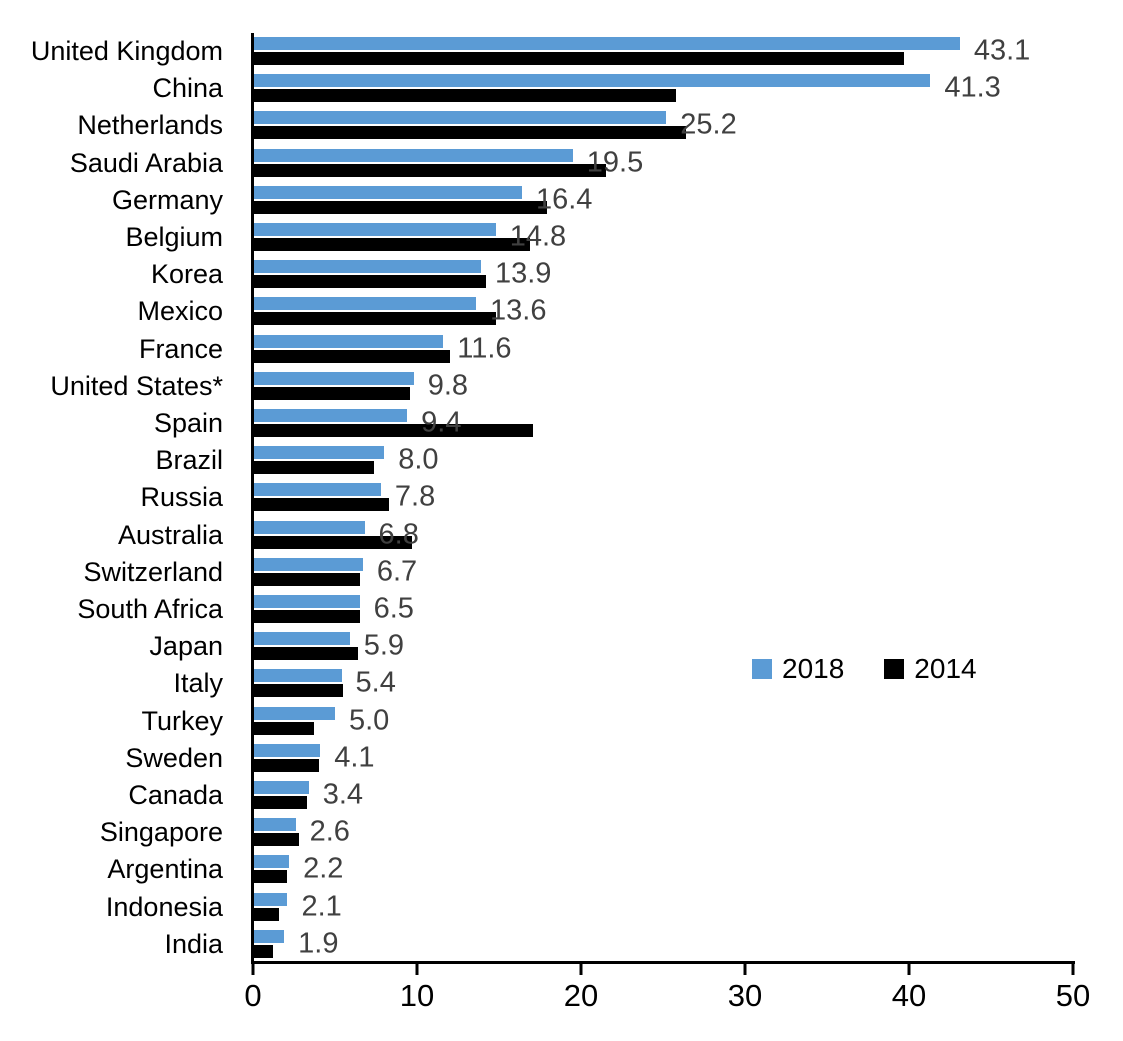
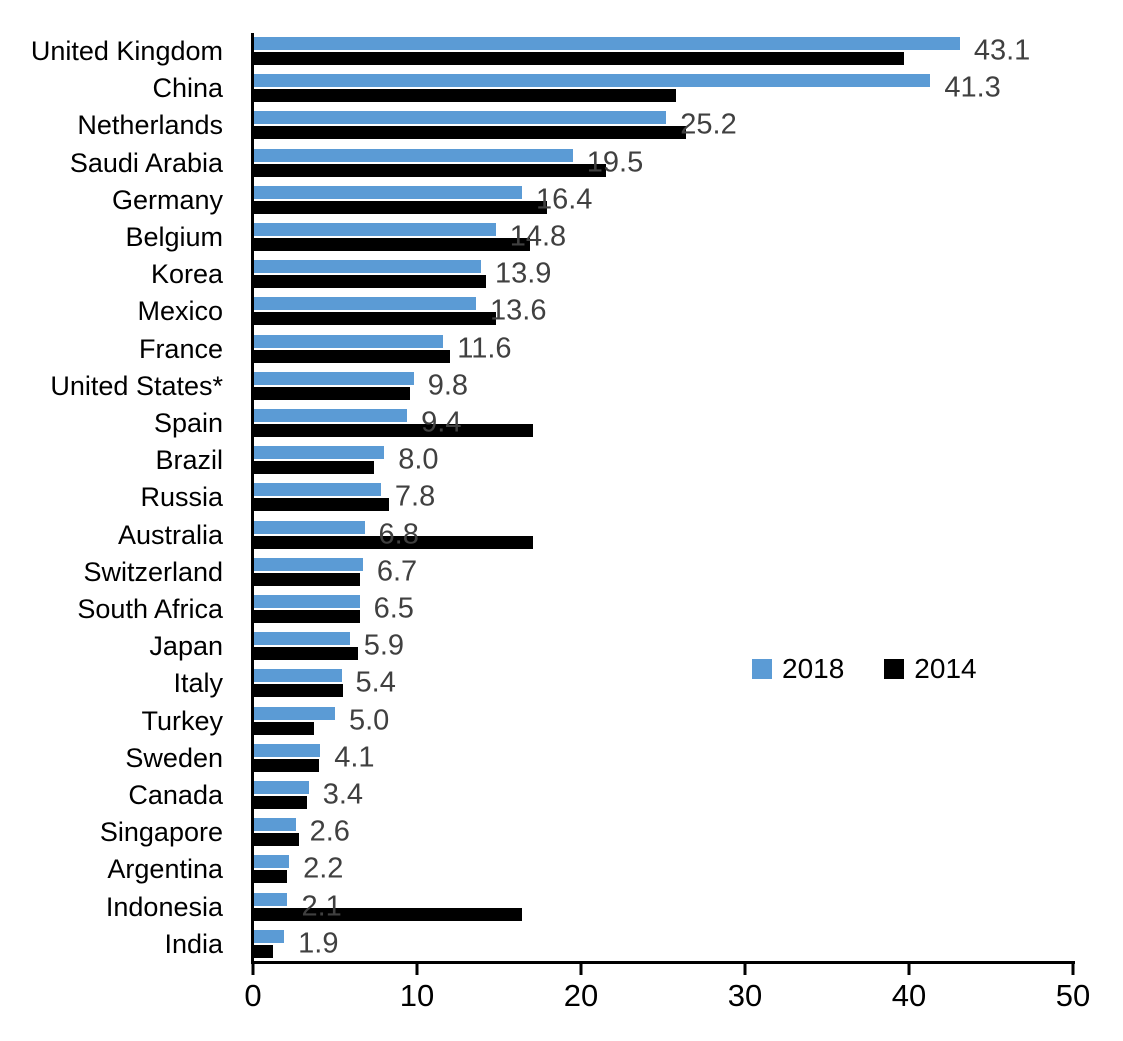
2014/Australia: 9.7 -> 17.1
2014/Indonesia: 1.6 -> 16.4
